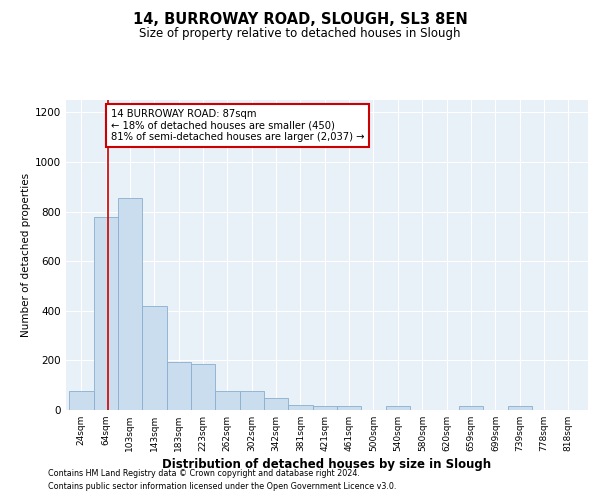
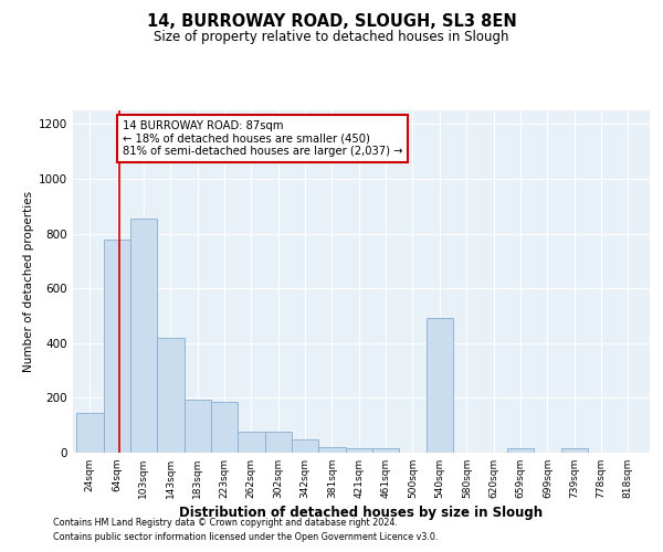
24sqm: 75 -> 145
540sqm: 15 -> 490
